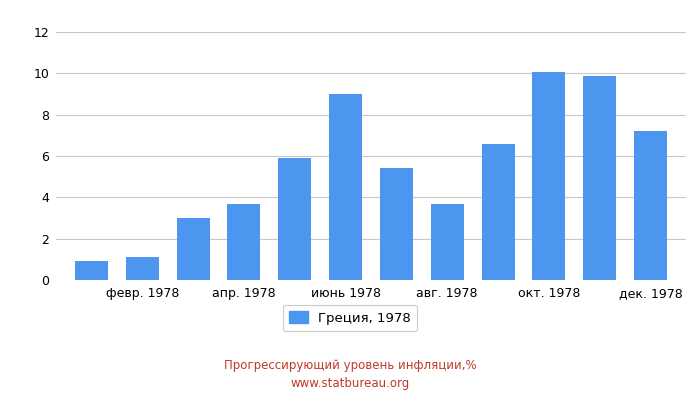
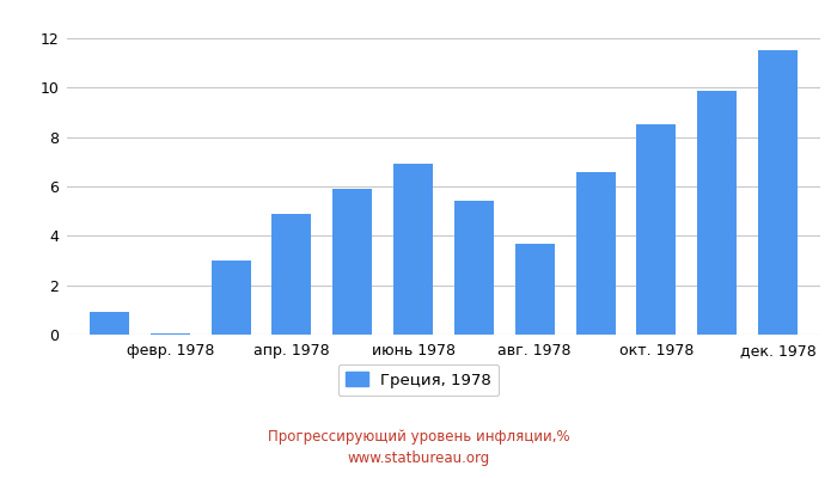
февр. 1978: 1.10 -> 0.07
апр. 1978: 3.70 -> 4.90
июнь 1978: 9.00 -> 6.90
окт. 1978: 10.05 -> 8.50
дек. 1978: 7.20 -> 11.50
